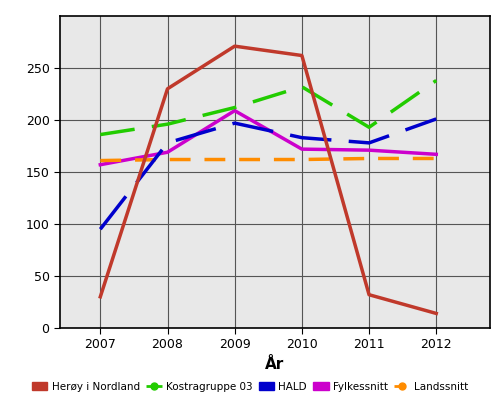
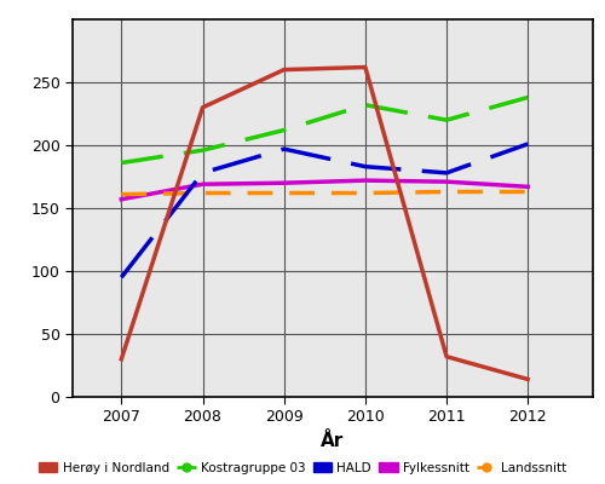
Herøy i Nordland/2009: 271 -> 260
Fylkessnitt/2009: 209 -> 170
Kostragruppe 03/2011: 193 -> 220
